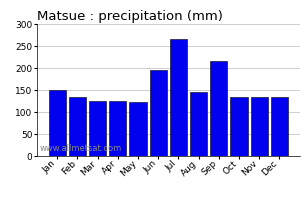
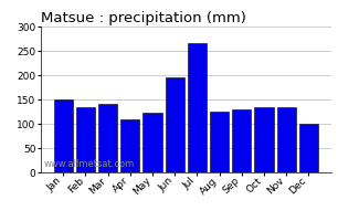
Mar: 125 -> 140
Apr: 125 -> 110
Aug: 145 -> 125
Sep: 215 -> 130
Dec: 135 -> 100
